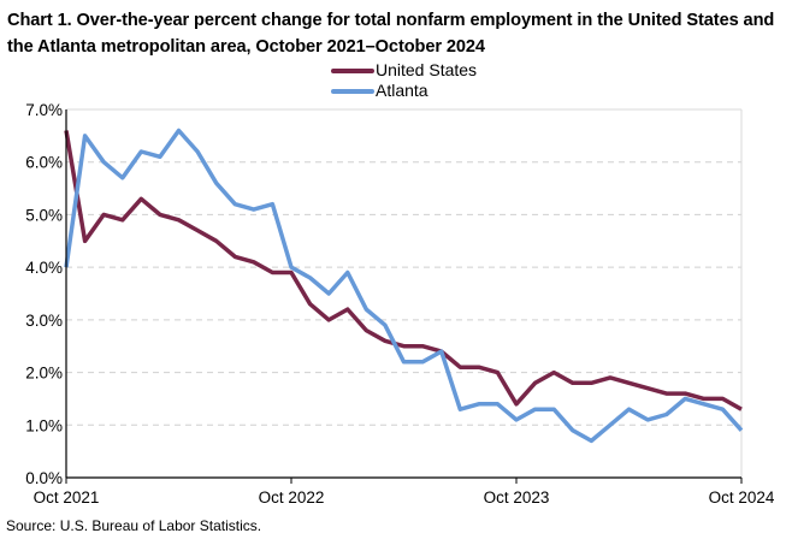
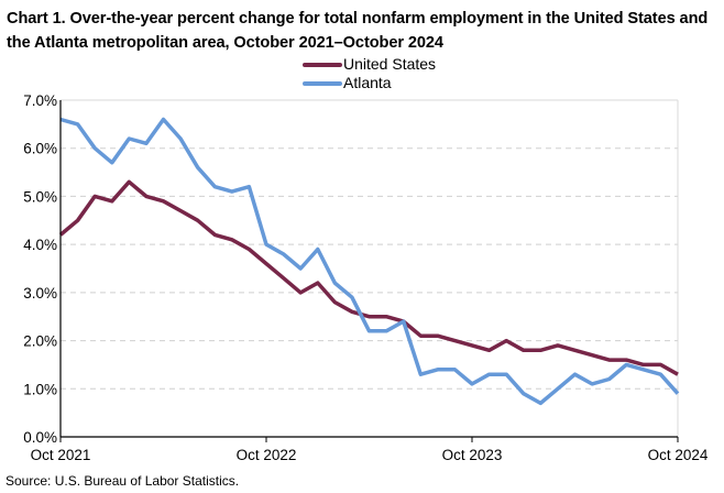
United States/Oct 2021: 6.6% -> 4.2%
Atlanta/Oct 2021: 4.0% -> 6.6%
United States/Oct 2022: 3.9% -> 3.6%
United States/Oct 2023: 1.4% -> 1.9%
